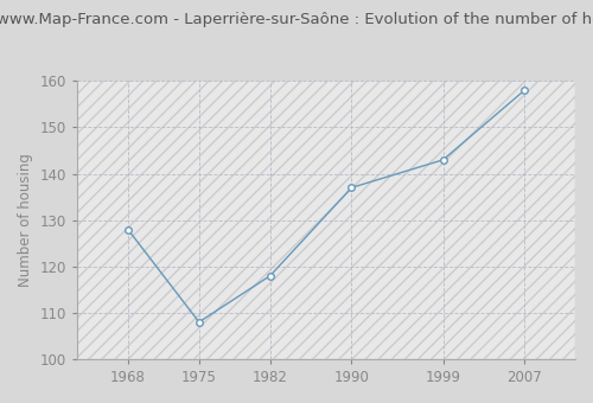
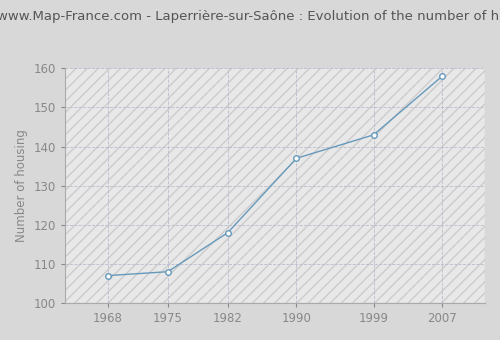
1968: 128 -> 107
